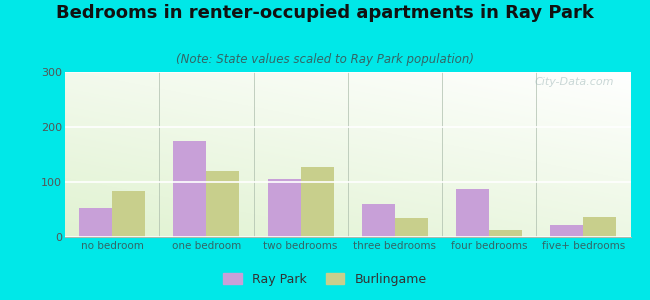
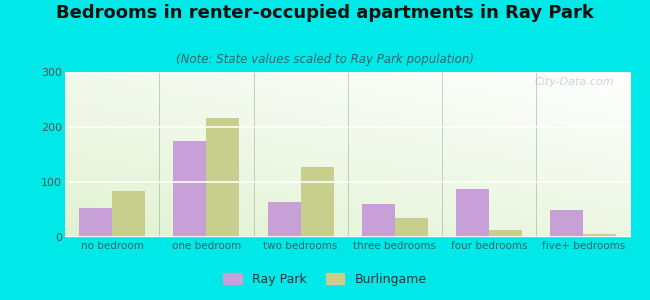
Burlingame/one bedroom: 120 -> 217
Ray Park/two bedrooms: 106 -> 63
Ray Park/five+ bedrooms: 22 -> 50
Burlingame/five+ bedrooms: 36 -> 6
